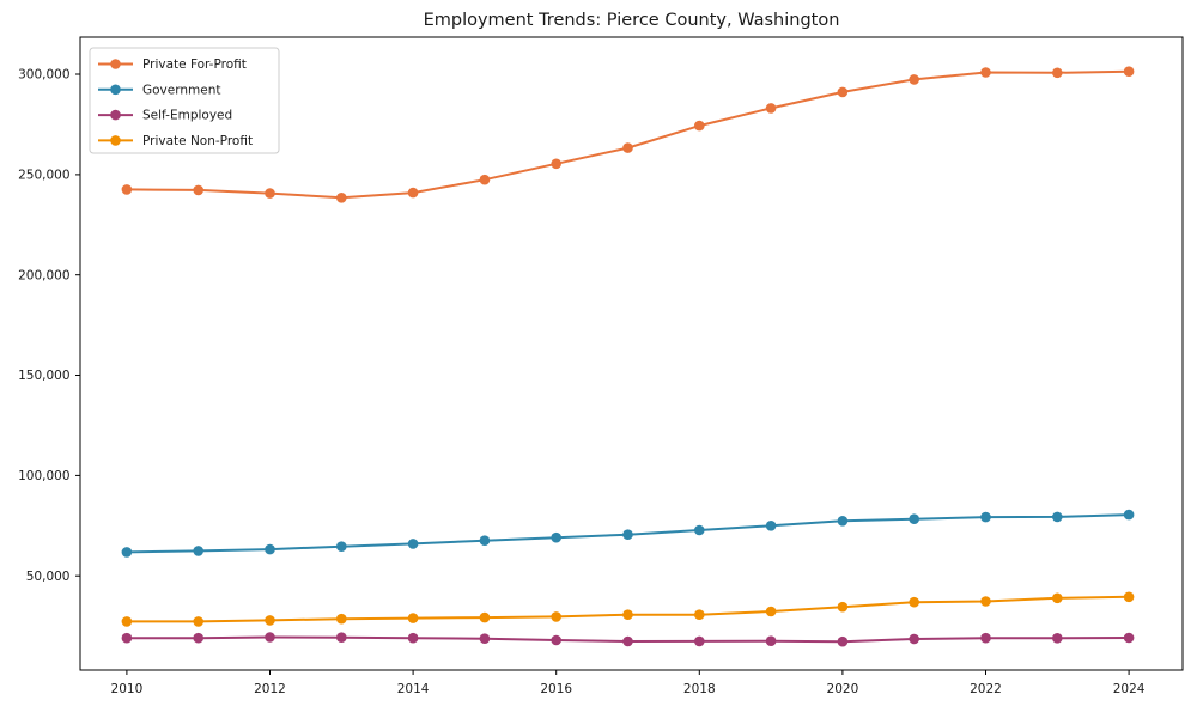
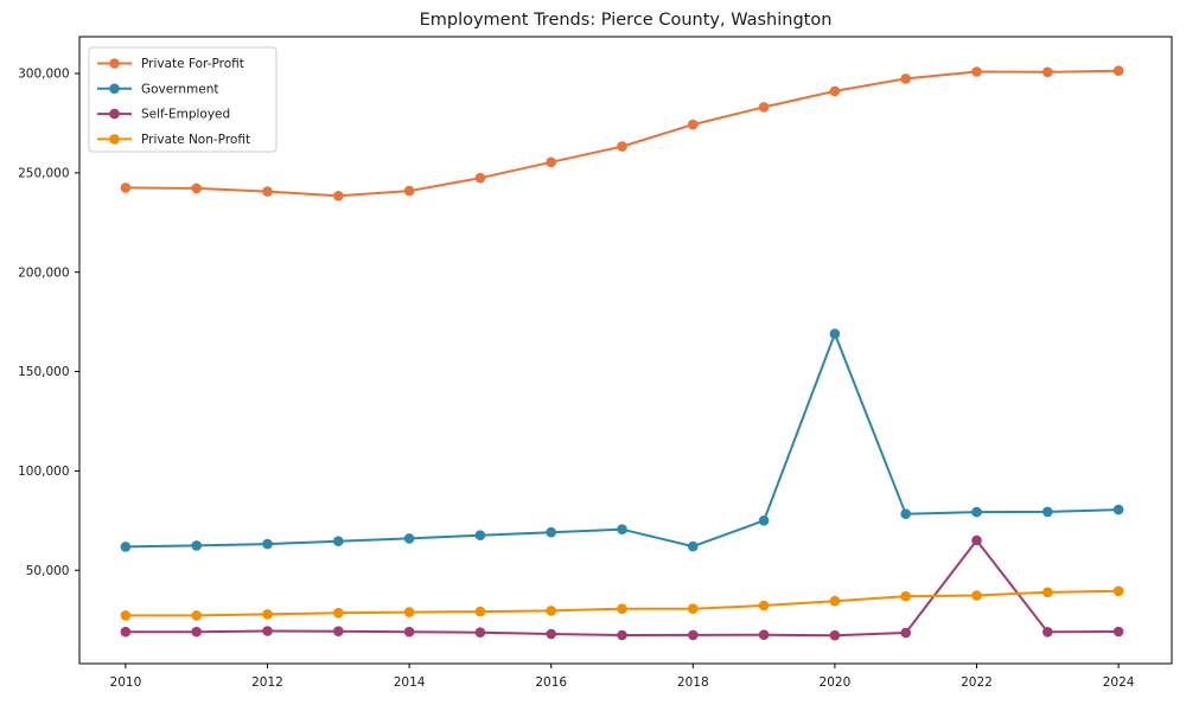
Government/2018: 73000 -> 62000
Government/2020: 77000 -> 169000
Self-Employed/2022: 19000 -> 65000
